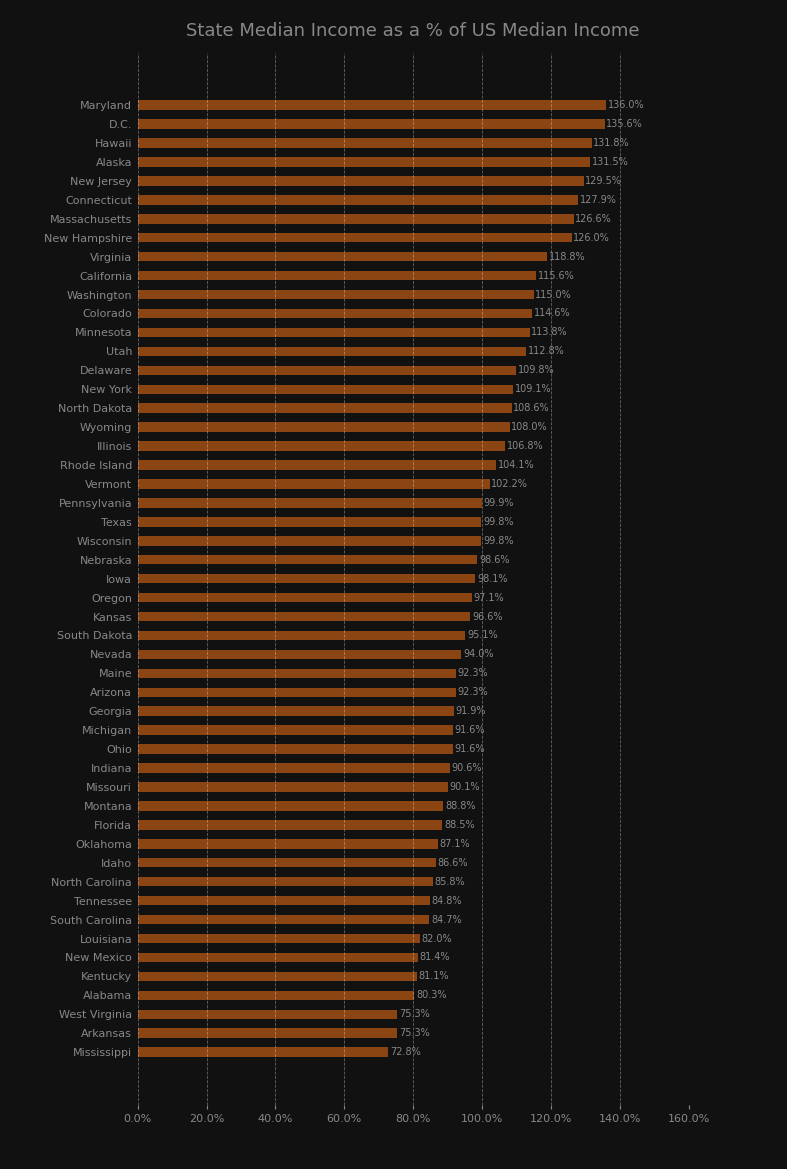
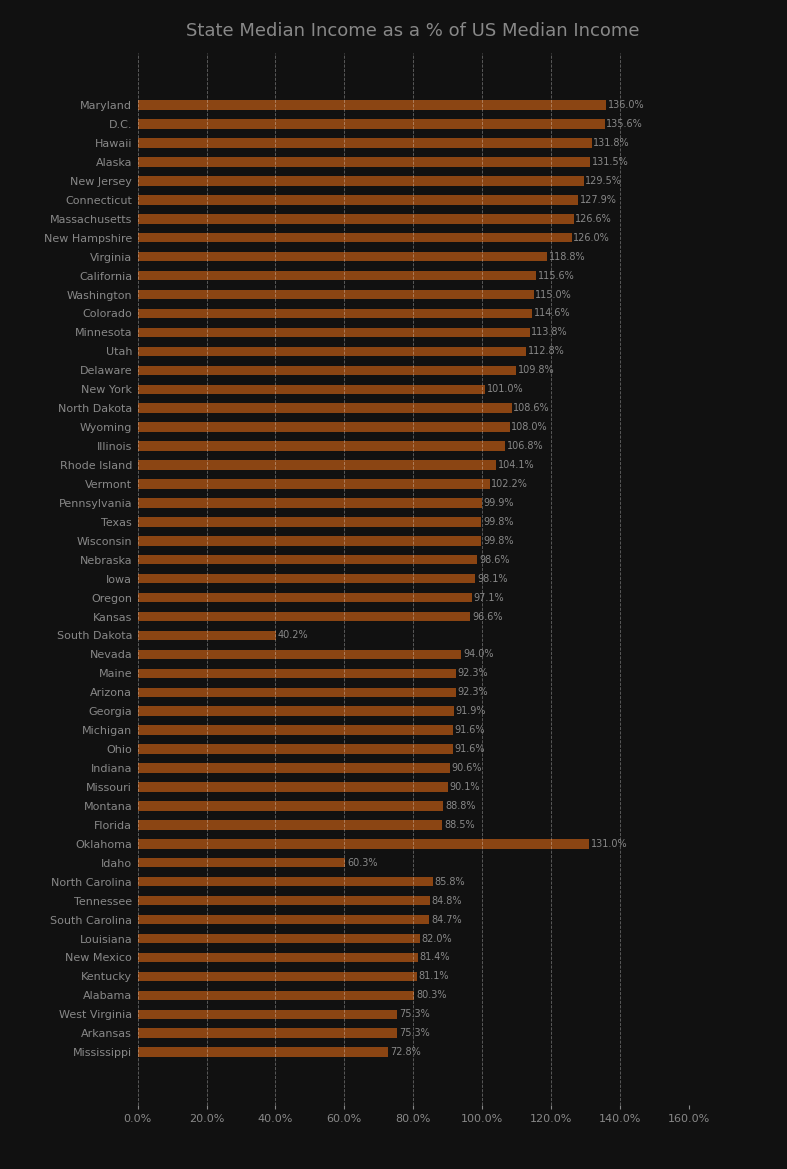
New York: 109.1% -> 101.0%
South Dakota: 95.1% -> 40.2%
Oklahoma: 87.1% -> 131.0%
Idaho: 86.6% -> 60.3%
